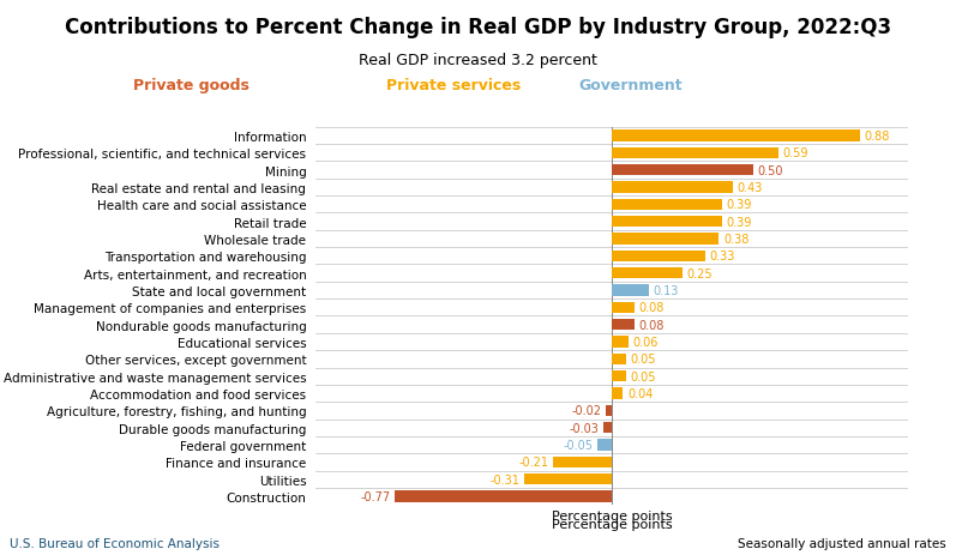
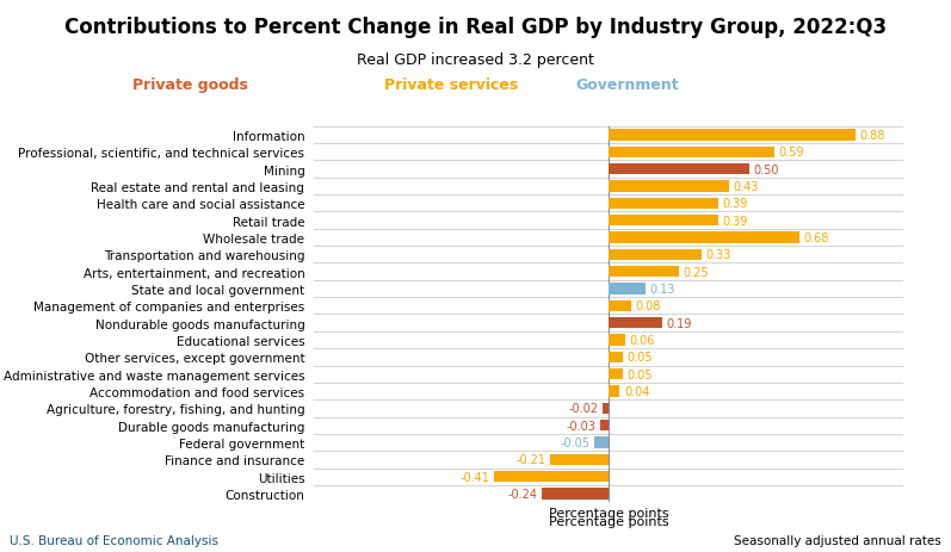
Wholesale trade: 0.38 -> 0.68
Nondurable goods manufacturing: 0.08 -> 0.19
Utilities: -0.31 -> -0.41
Construction: -0.77 -> -0.24
